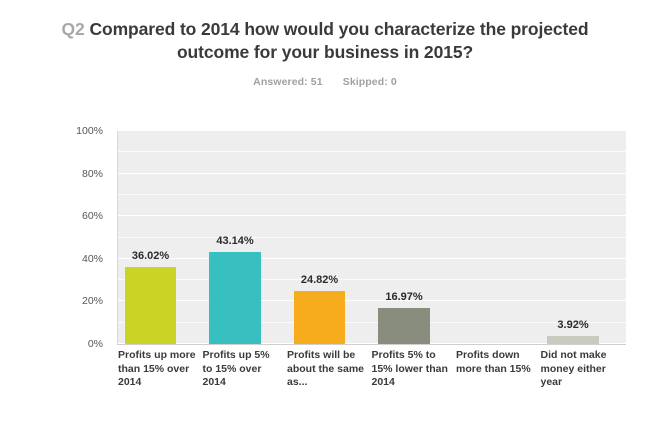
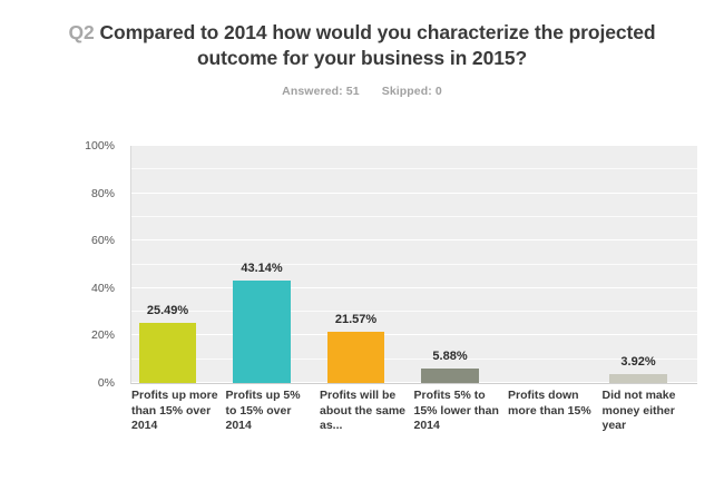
Profits up more than 15% over 2014: 36.02% -> 25.49%
Profits will be about the same as...: 24.82% -> 21.57%
Profits 5% to 15% lower than 2014: 16.97% -> 5.88%
